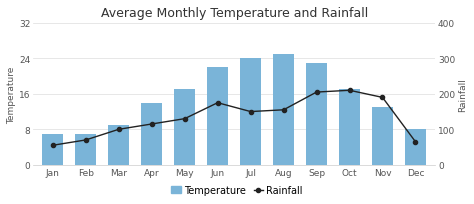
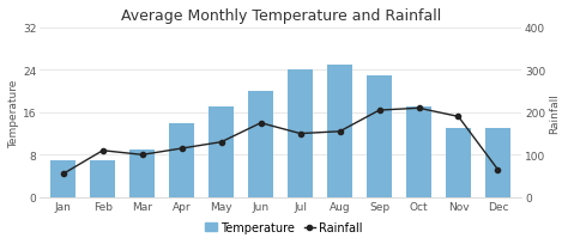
Rainfall/Feb: 70 -> 110
Temperature/Jun: 22 -> 20
Temperature/Dec: 8 -> 13
